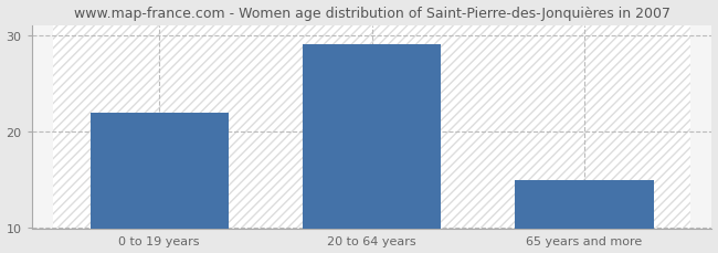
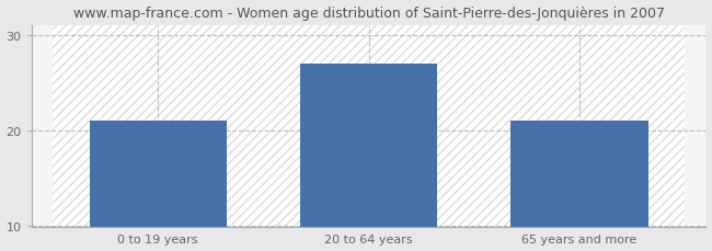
0 to 19 years: 22 -> 21
20 to 64 years: 29 -> 27
65 years and more: 15 -> 21
